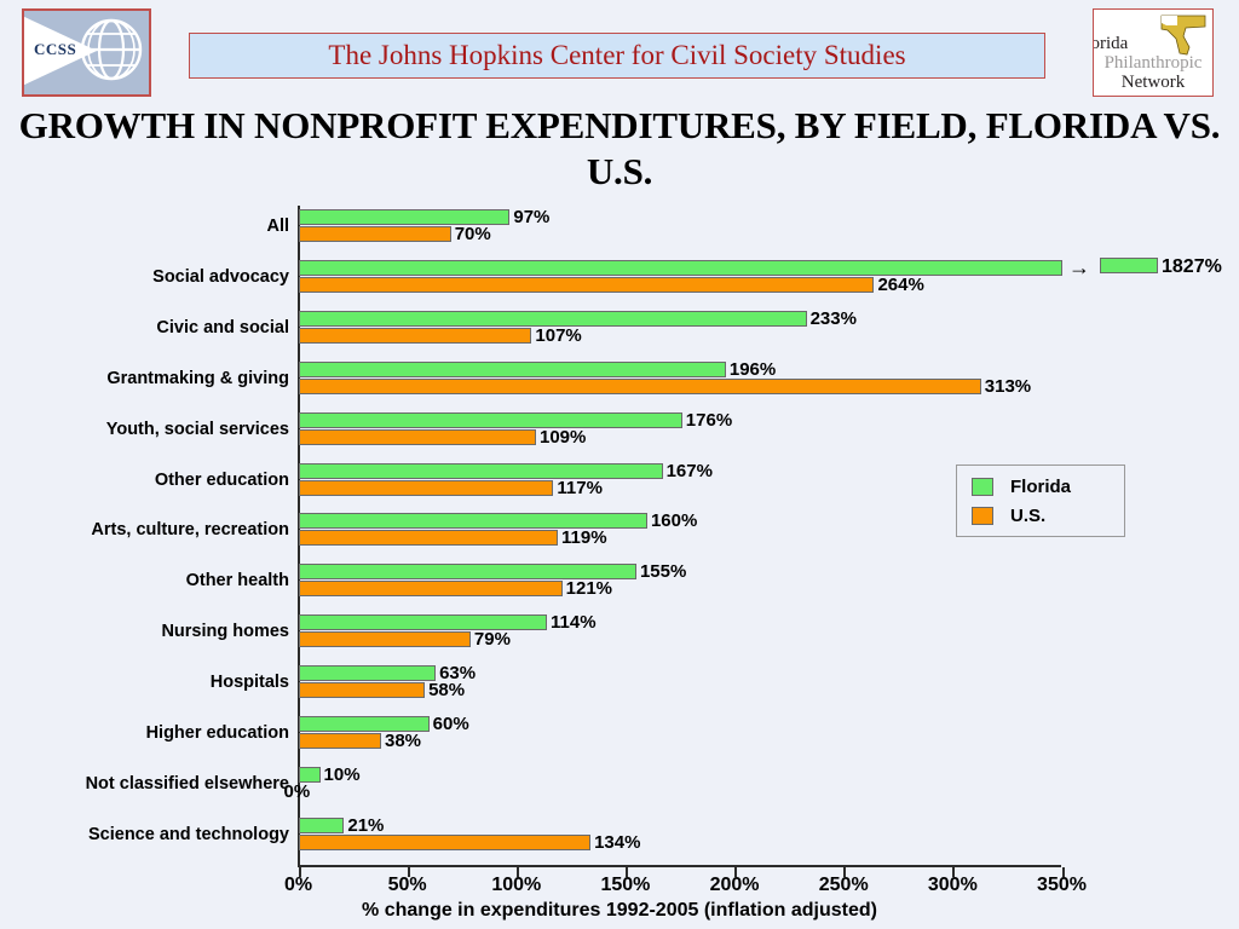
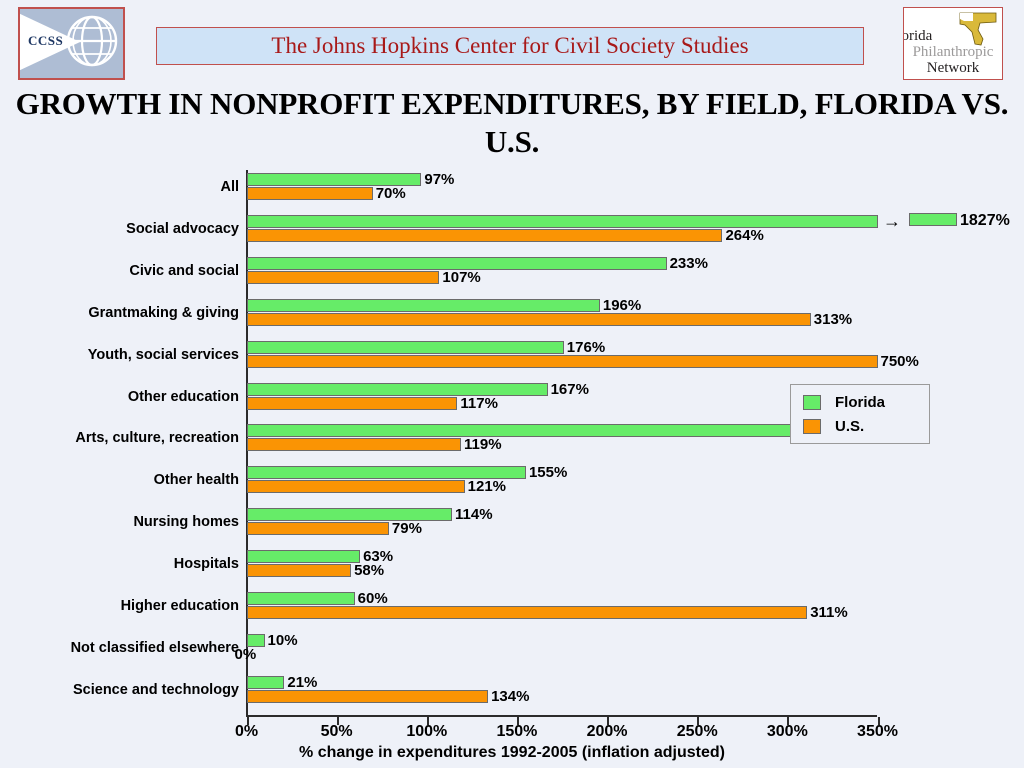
U.S./Youth, social services: 109% -> 750%
Florida/Arts, culture, recreation: 160% -> 467%
U.S./Higher education: 38% -> 311%
